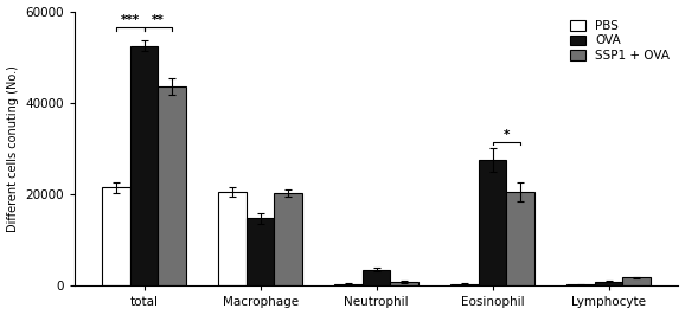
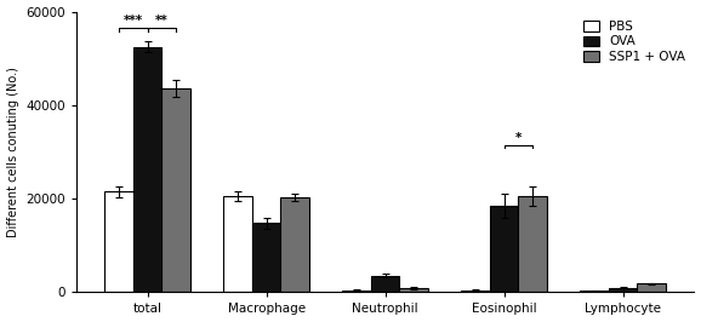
OVA/Eosinophil: 27500 -> 18500
